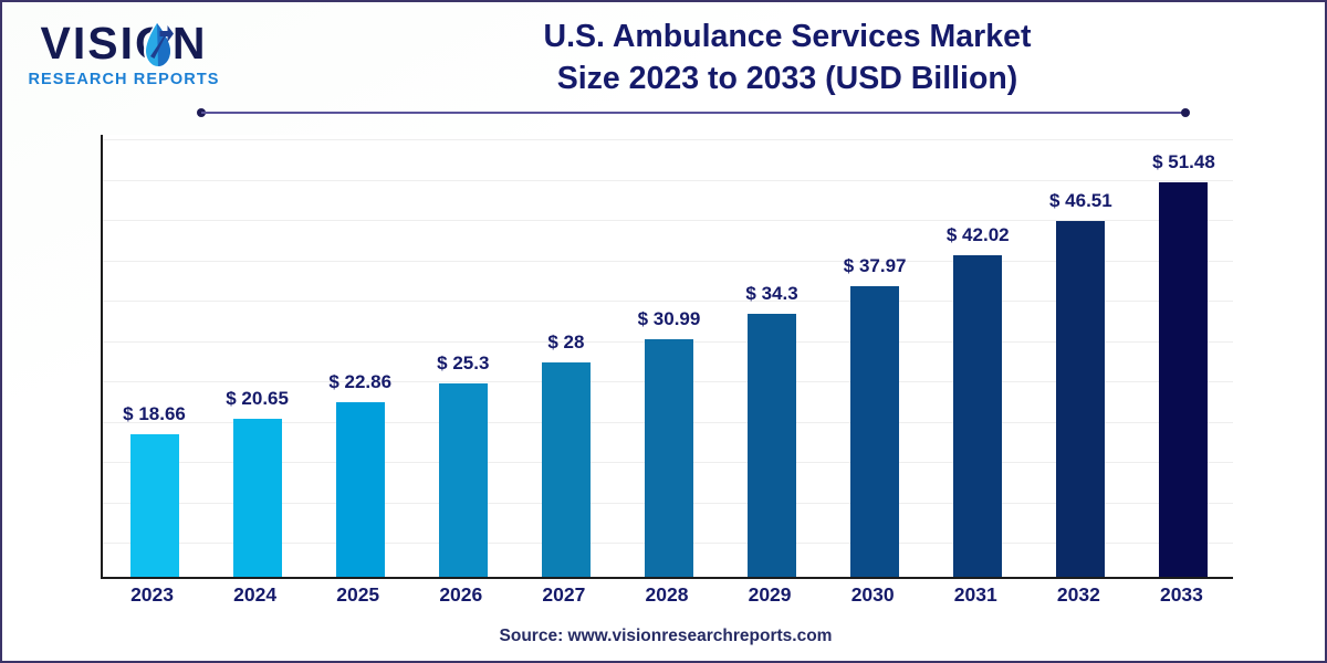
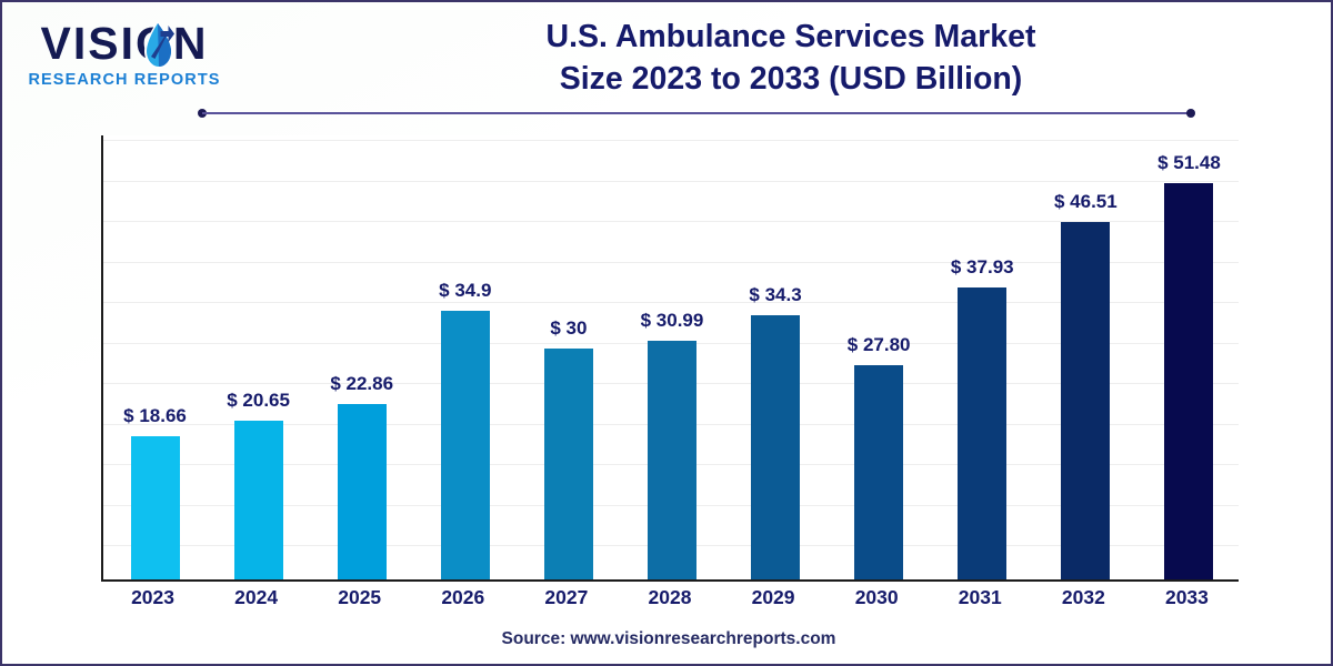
2026: 25.3 -> 34.9
2027: 28 -> 30
2030: 37.97 -> 27.80
2031: 42.02 -> 37.93
